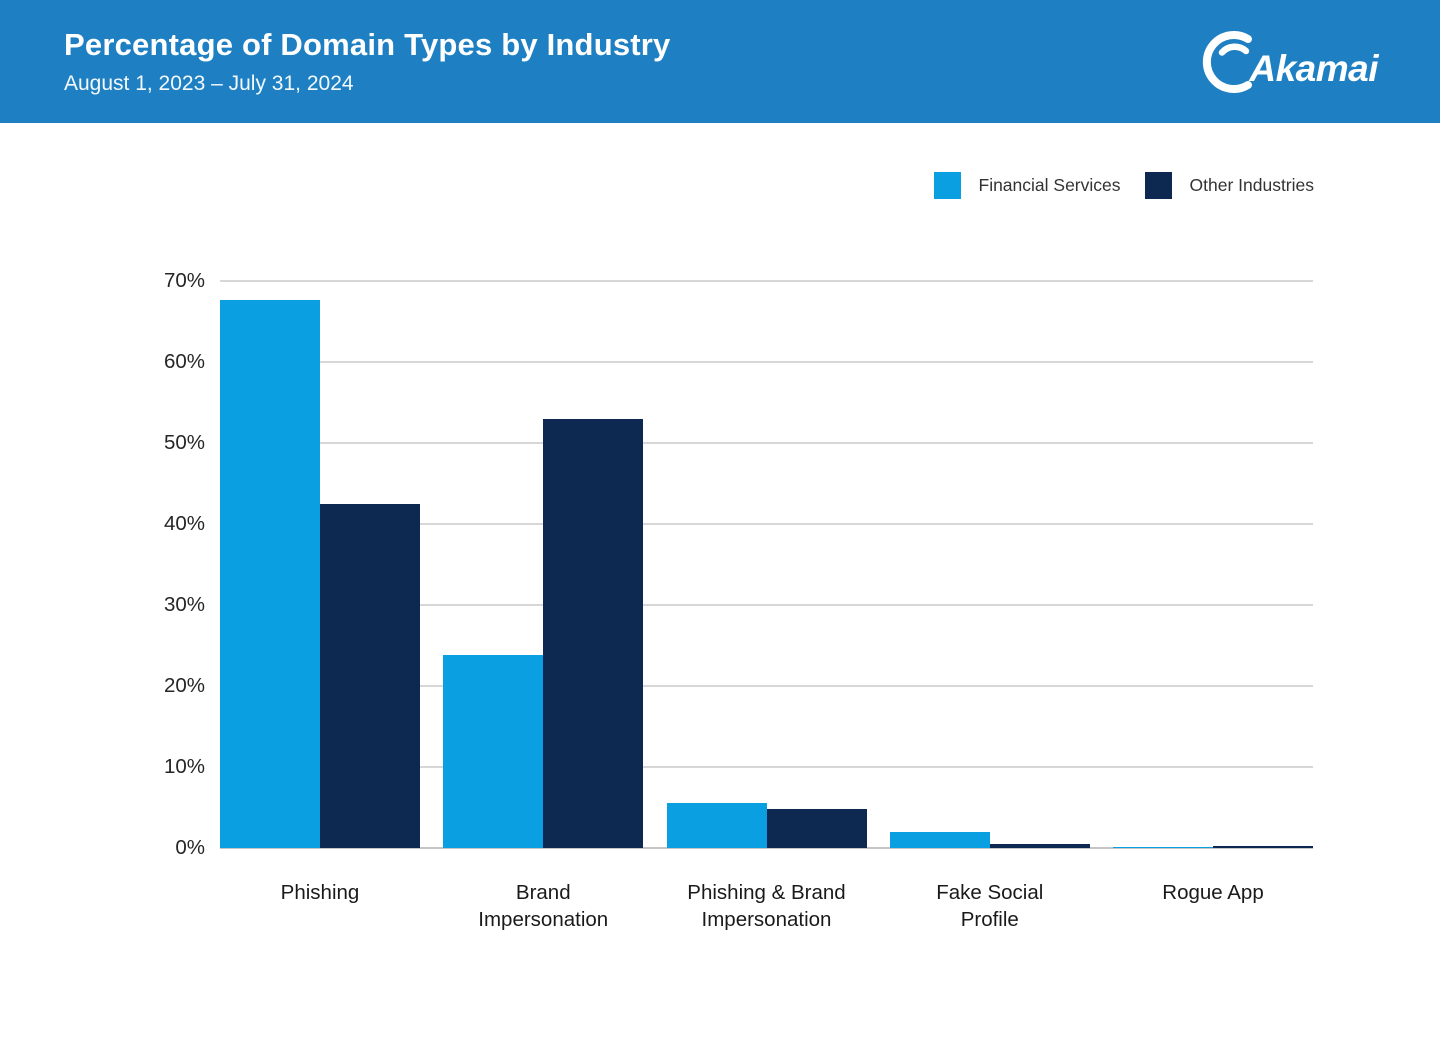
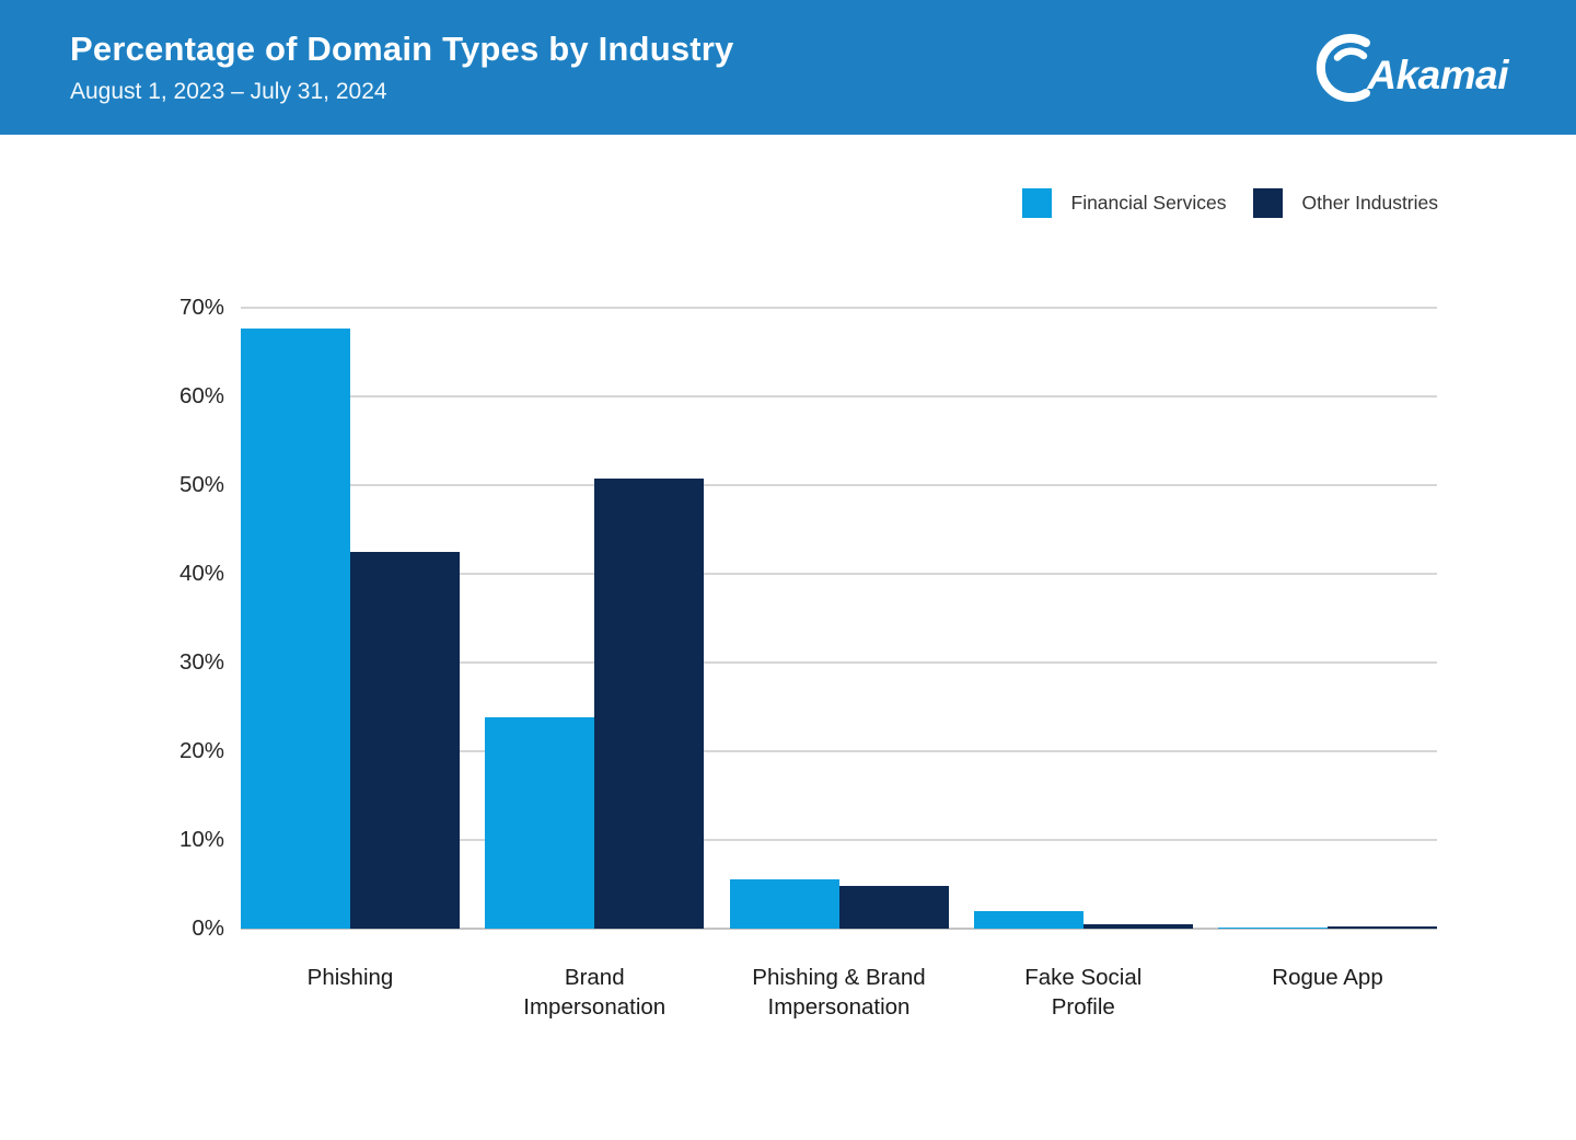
Other Industries/Brand Impersonation: 53% -> 51%
